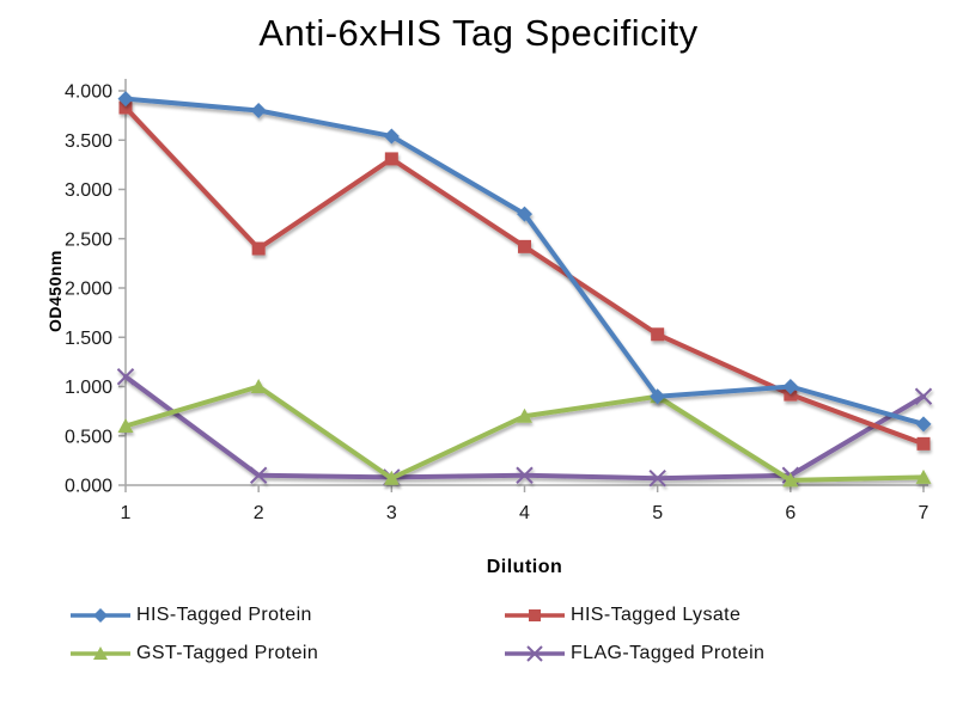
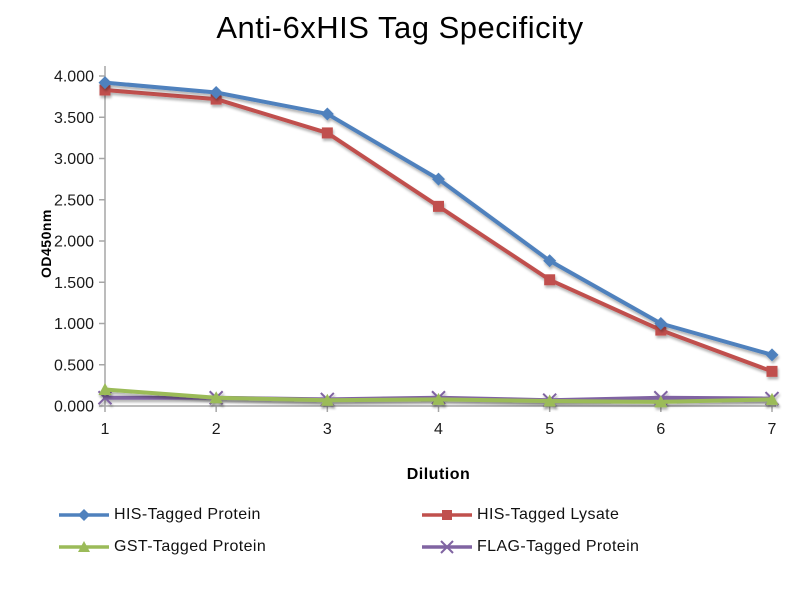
GST-Tagged Protein/1: 0.6 -> 0.2
FLAG-Tagged Protein/1: 1.1 -> 0.1
HIS-Tagged Lysate/2: 2.4 -> 3.7
GST-Tagged Protein/2: 1.0 -> 0.1
GST-Tagged Protein/4: 0.7 -> 0.1
HIS-Tagged Protein/5: 0.9 -> 1.8
GST-Tagged Protein/5: 0.9 -> 0.1
FLAG-Tagged Protein/7: 0.9 -> 0.1
